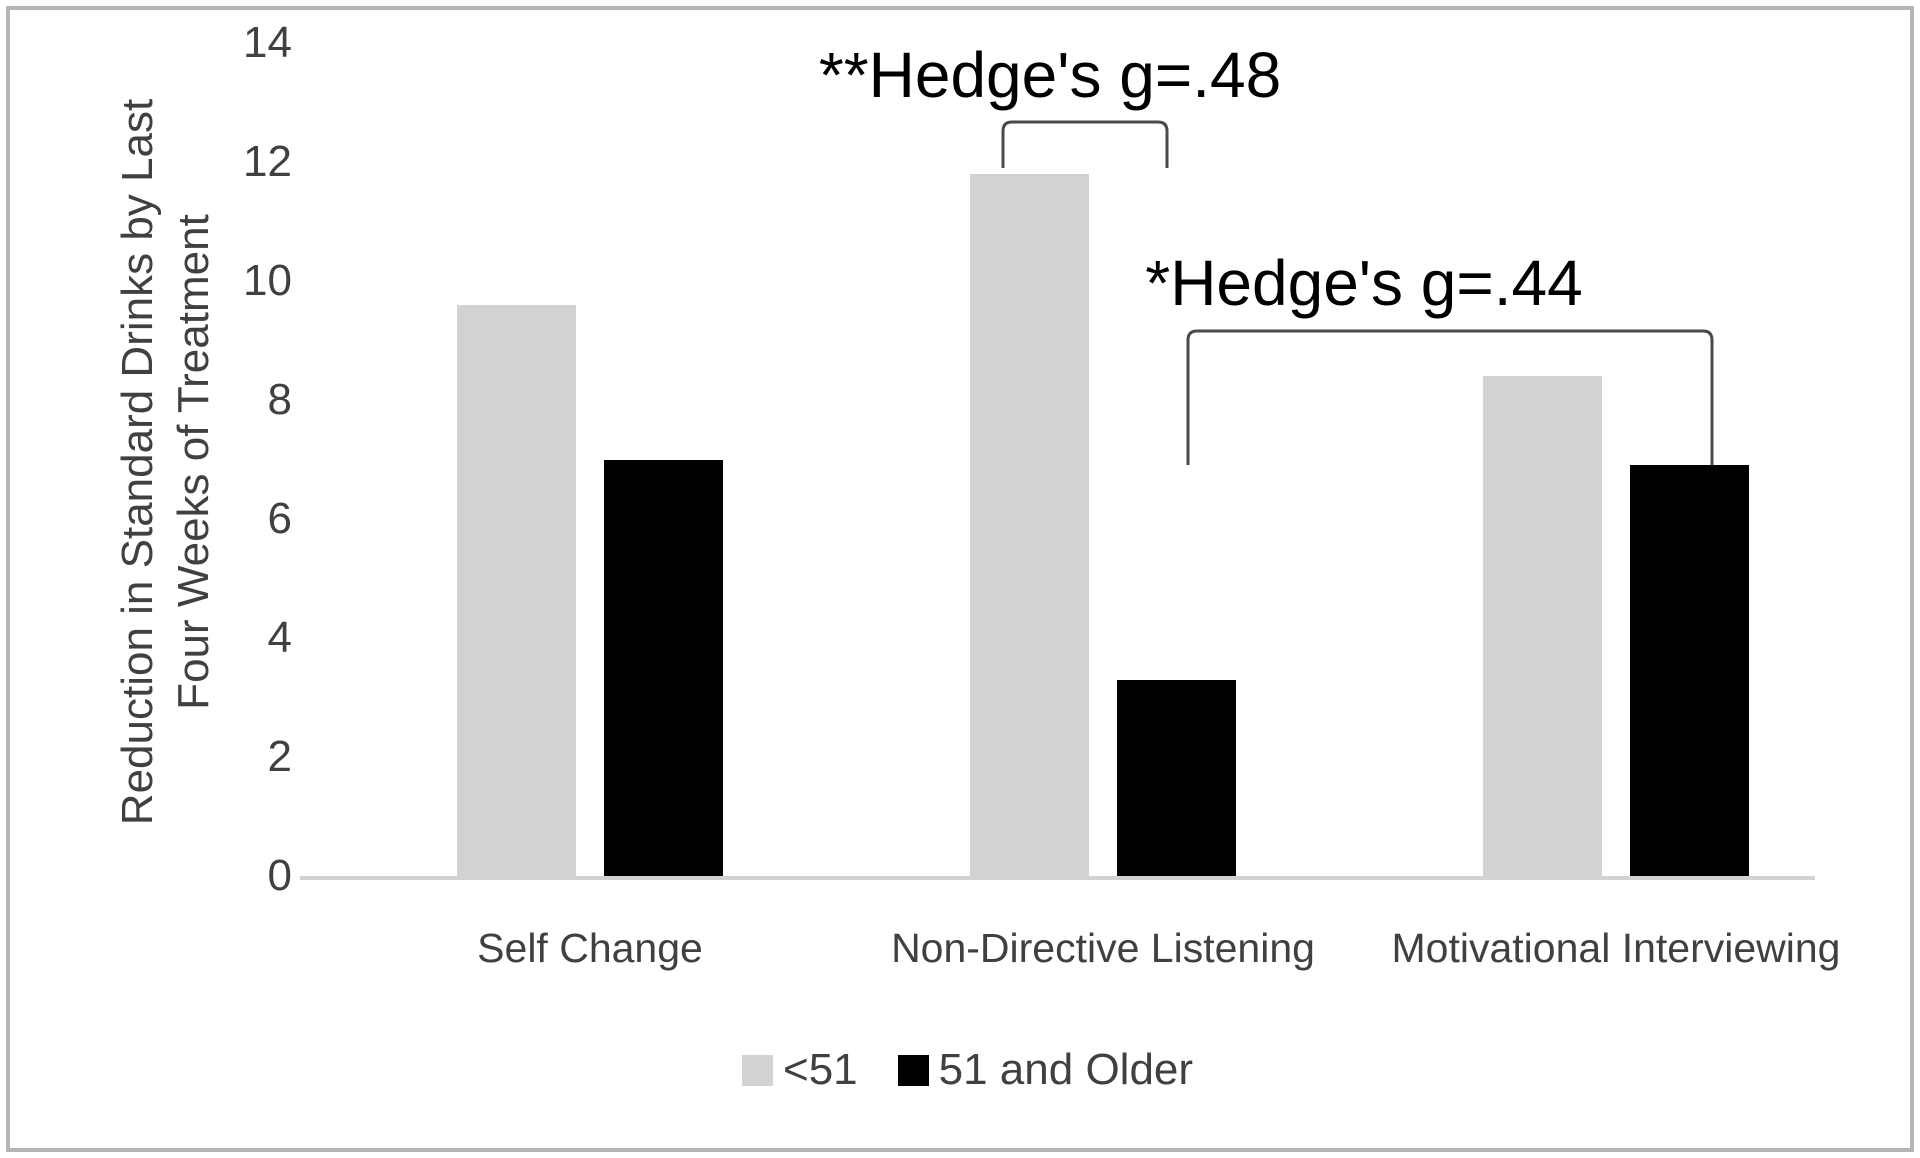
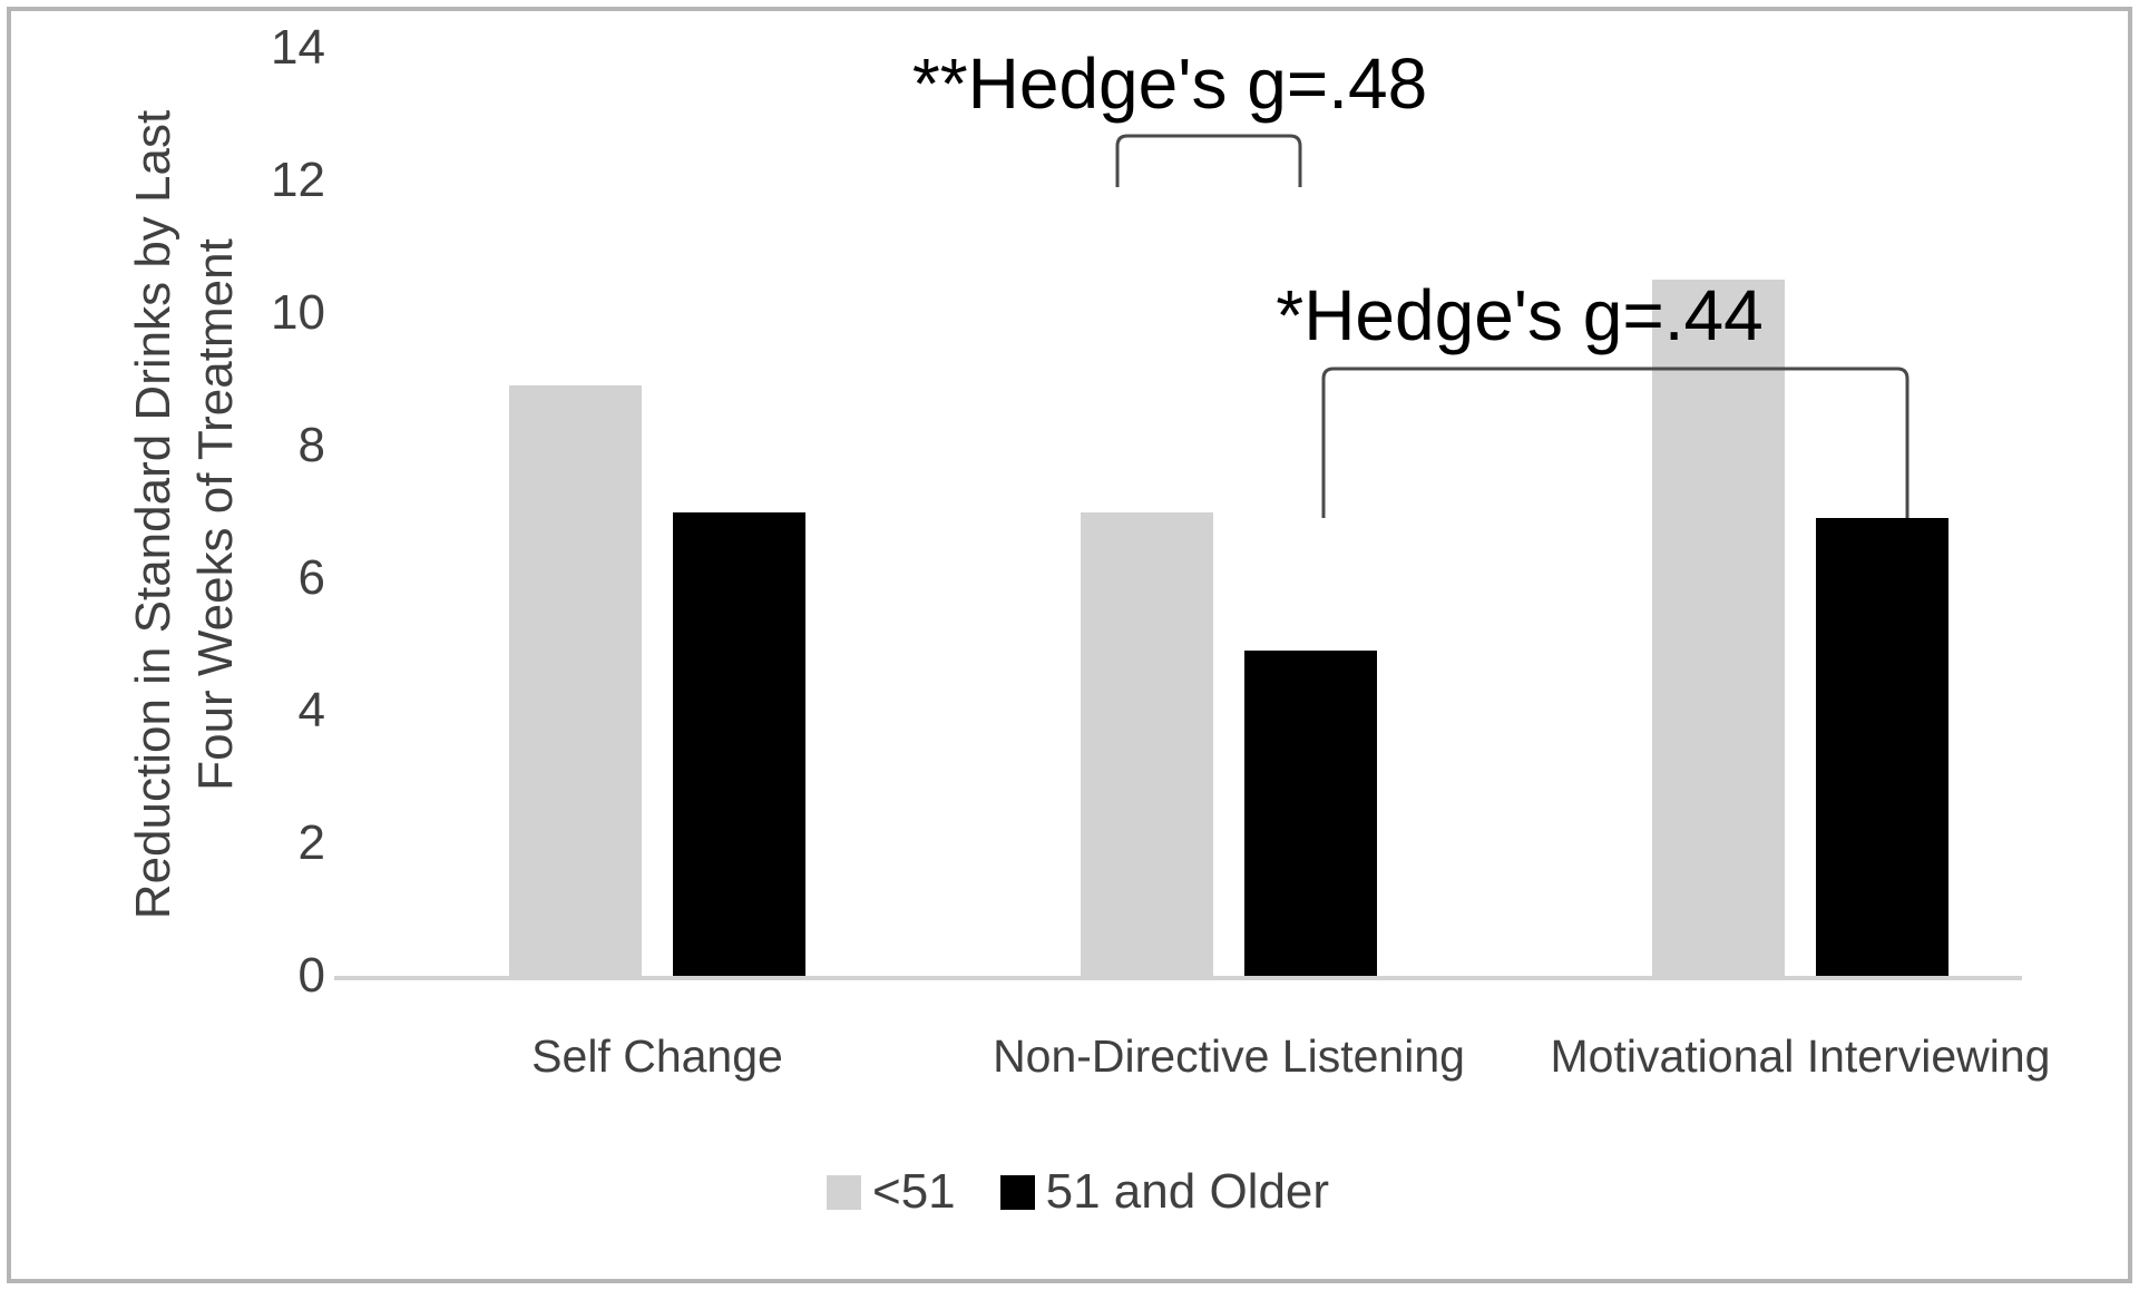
<51/Self Change: 9.6 -> 8.9
<51/Non-Directive Listening: 11.8 -> 7.0
51 and Older/Non-Directive Listening: 3.3 -> 4.9
<51/Motivational Interviewing: 8.4 -> 10.5
